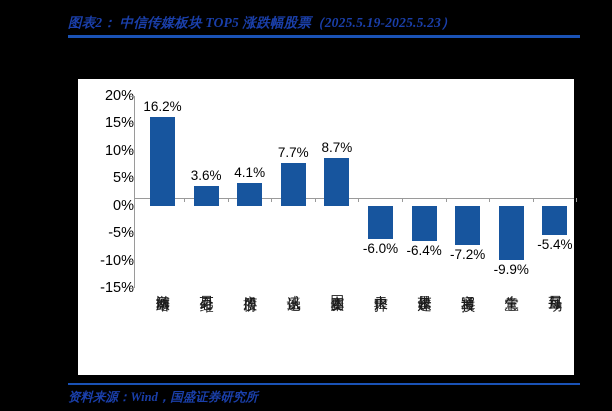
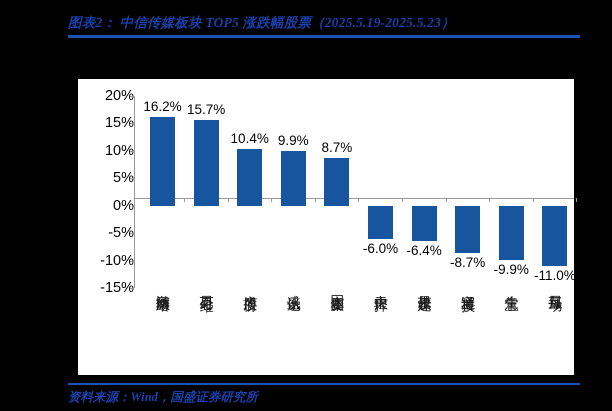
昆仑万维: 3.6% -> 15.7%
广博股份: 4.1% -> 10.4%
盛讯达: 7.7% -> 9.9%
宝通科技: -7.2% -> -8.7%
每日互动: -5.4% -> -11.0%
